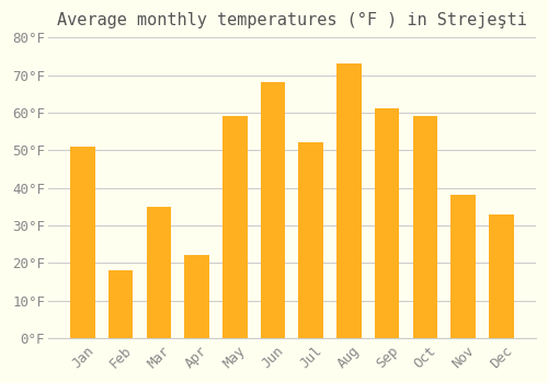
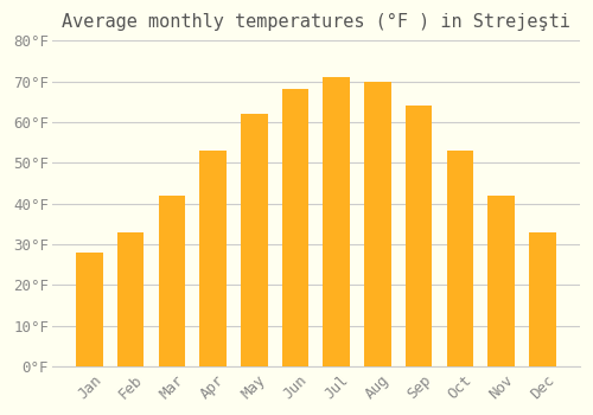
Jan: 51°F -> 28°F
Feb: 18°F -> 33°F
Mar: 35°F -> 42°F
Apr: 22°F -> 53°F
May: 59°F -> 62°F
Jul: 52°F -> 71°F
Aug: 73°F -> 70°F
Sep: 61°F -> 64°F
Oct: 59°F -> 53°F
Nov: 38°F -> 42°F
